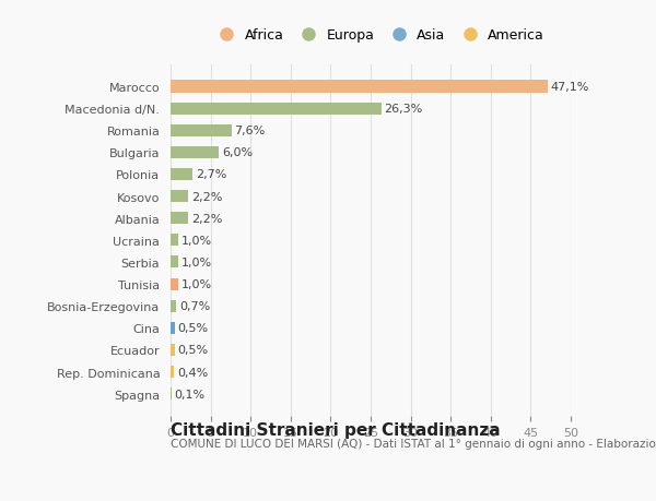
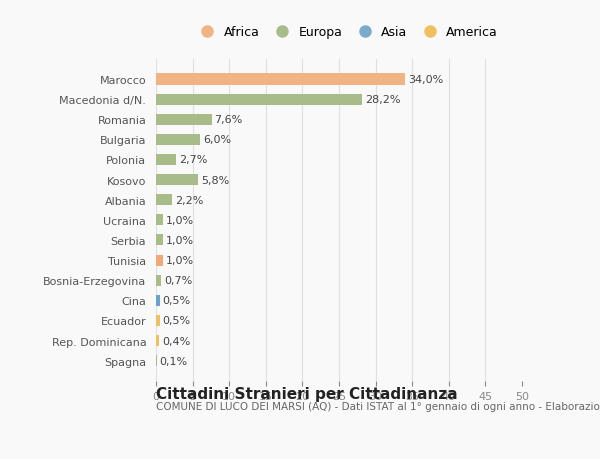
Marocco: 47,1% -> 34,0%
Macedonia d/N.: 26,3% -> 28,2%
Kosovo: 2,2% -> 5,8%
